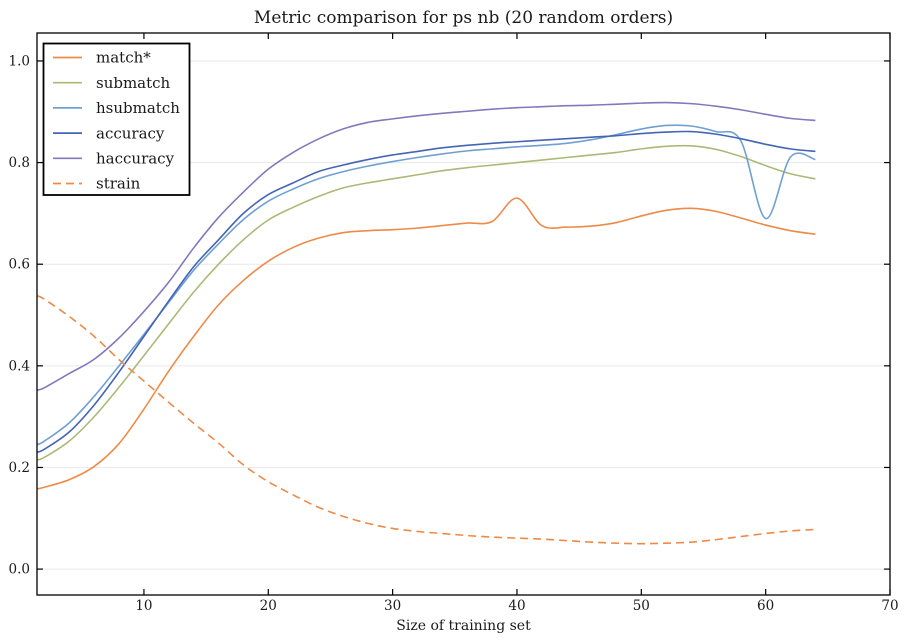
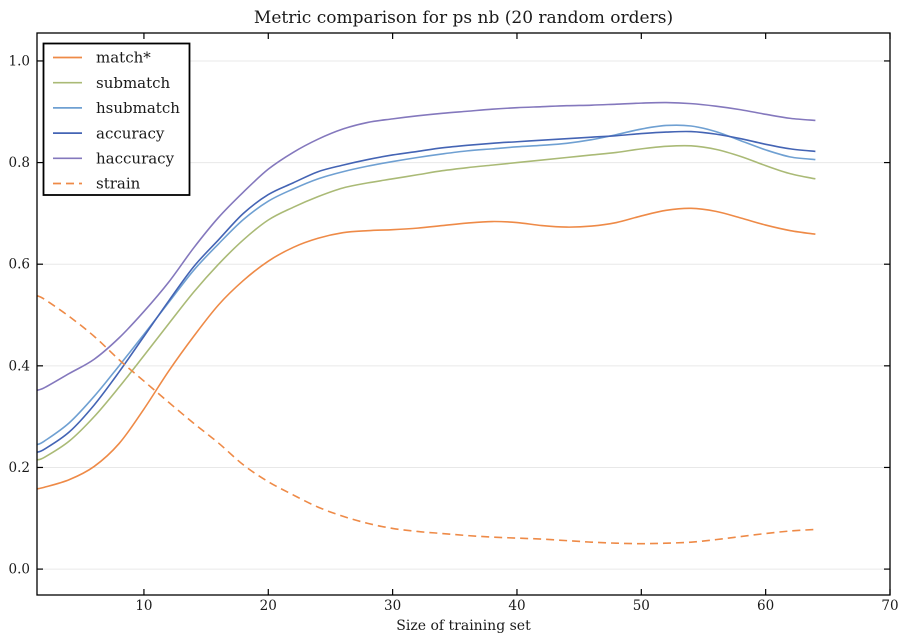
match*/40: 0.73 -> 0.68
hsubmatch/60: 0.69 -> 0.82
